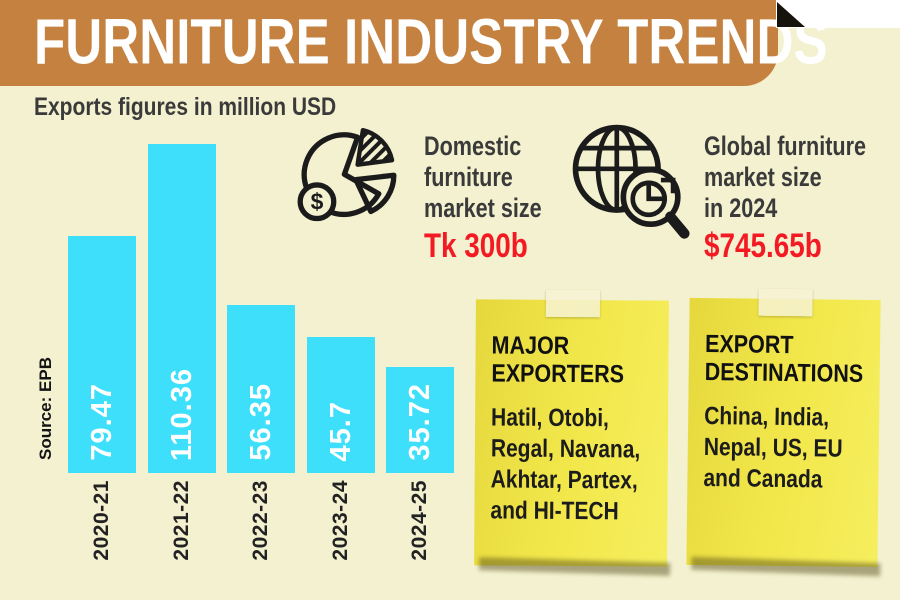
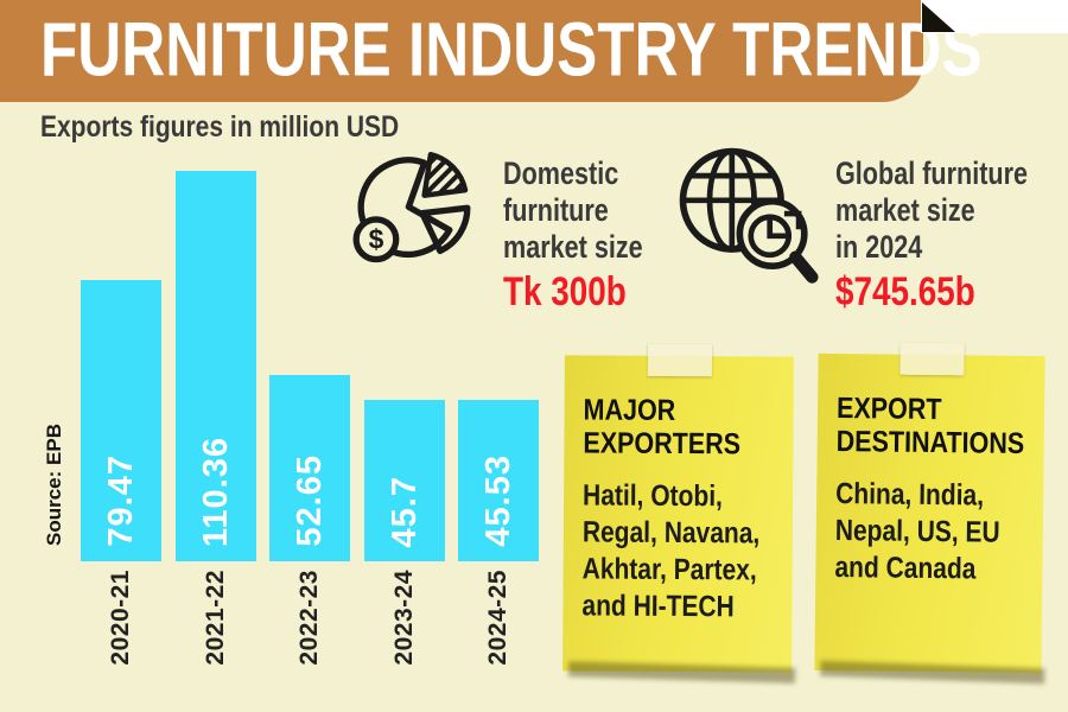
2022-23: 56.35 -> 52.65
2024-25: 35.72 -> 45.53
